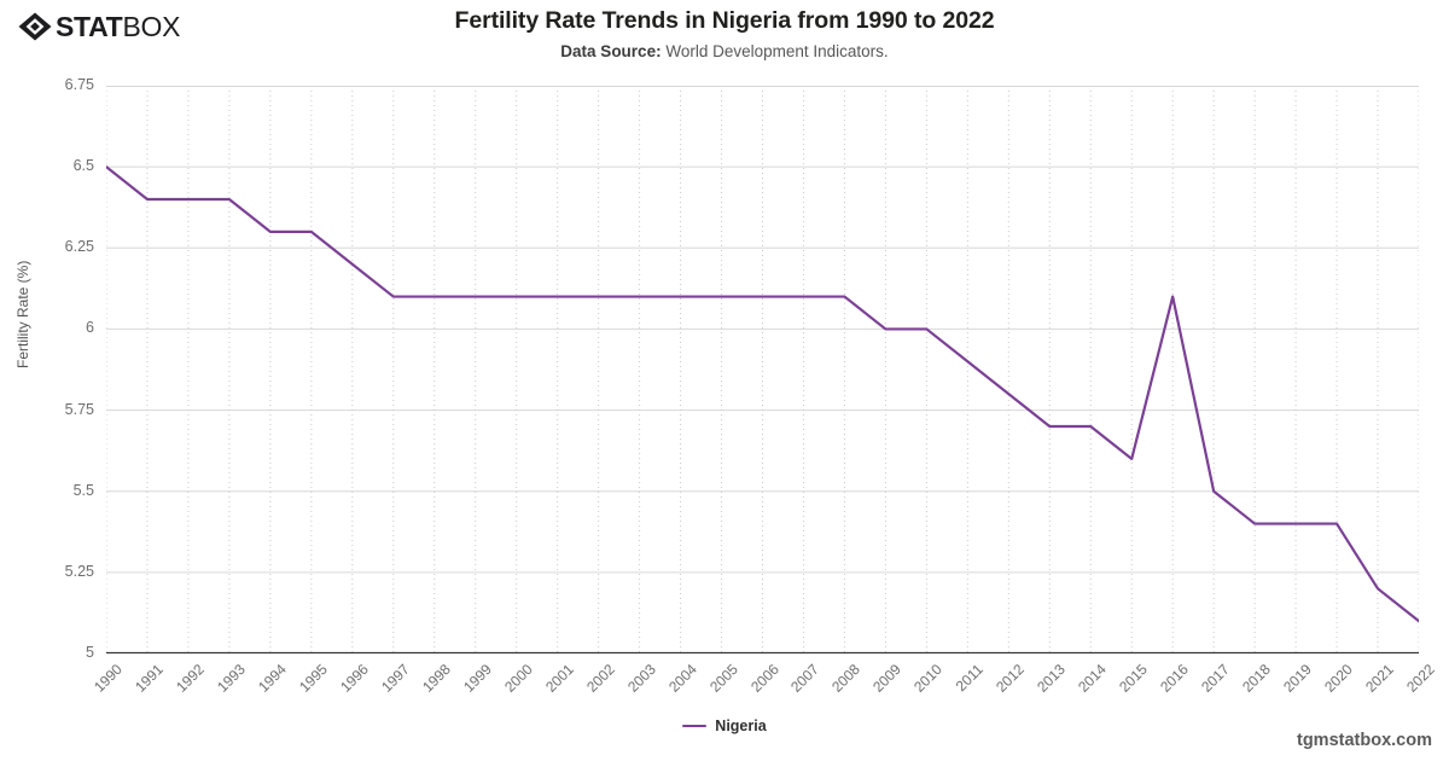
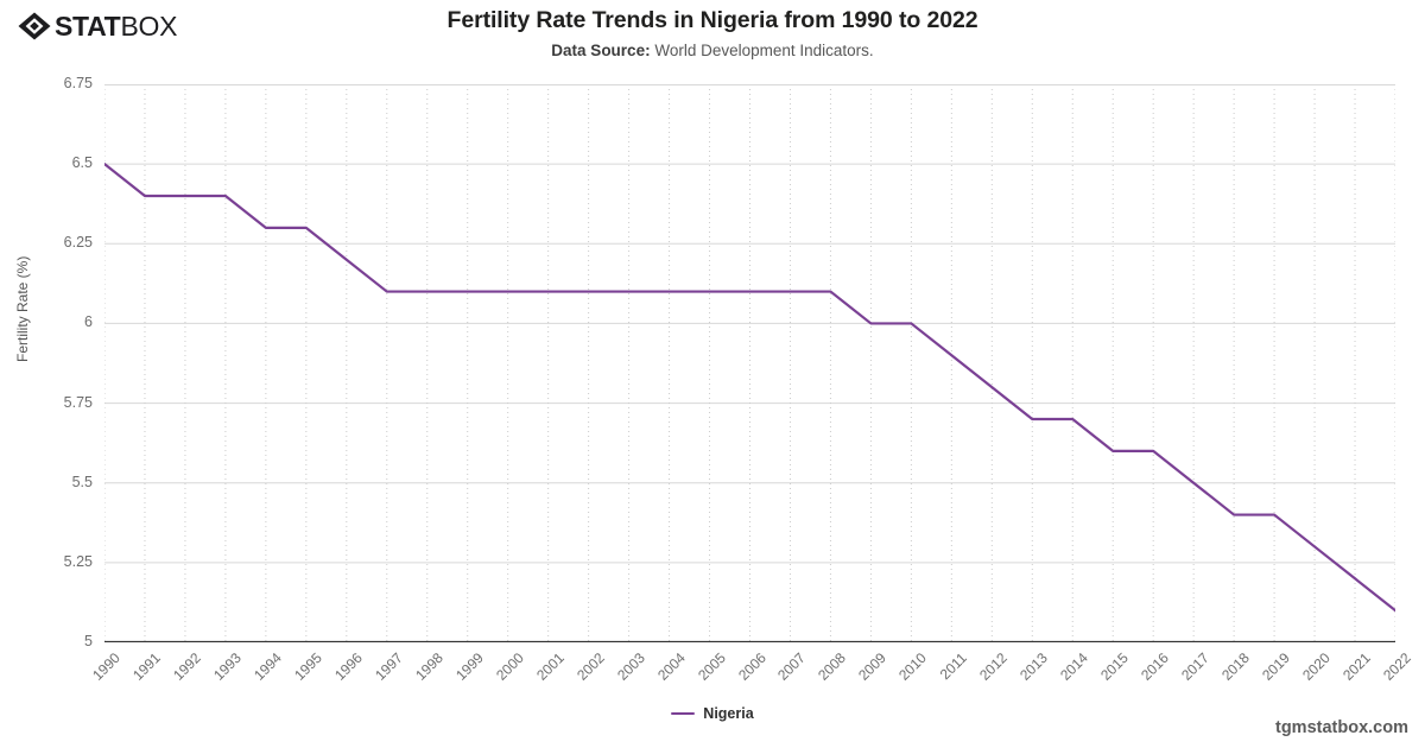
2016: 6.1 -> 5.6
2020: 5.4 -> 5.3
